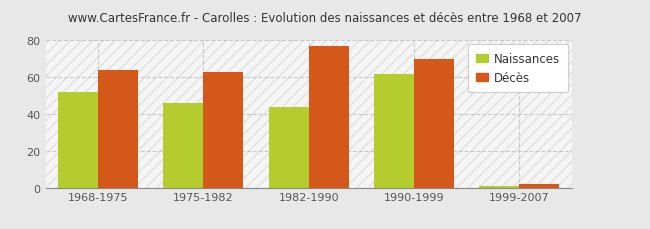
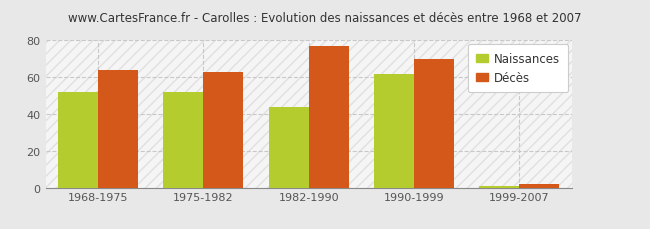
Naissances/1975-1982: 46 -> 52
